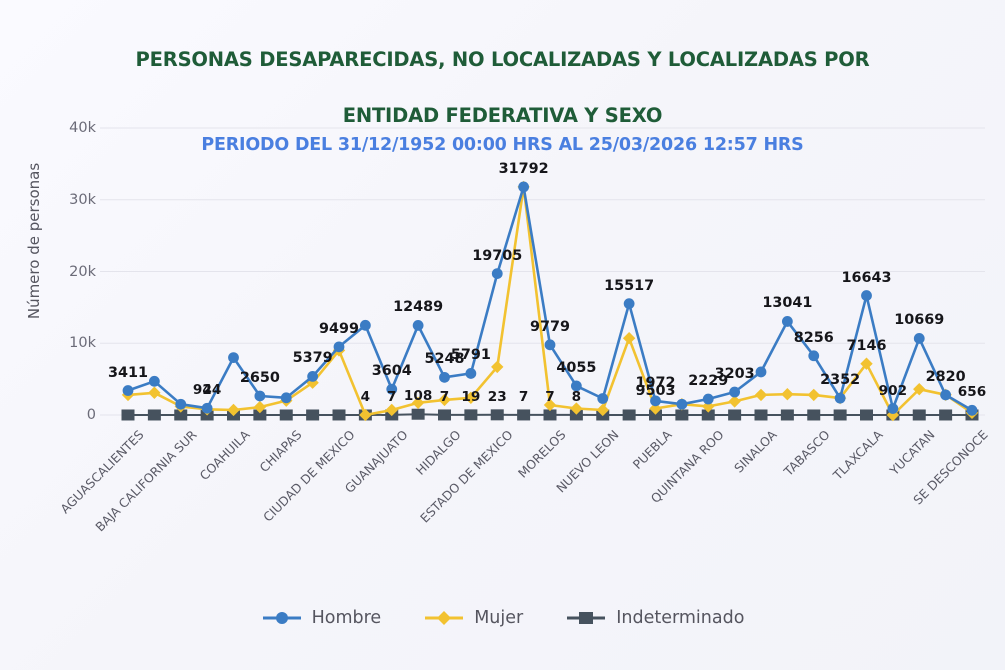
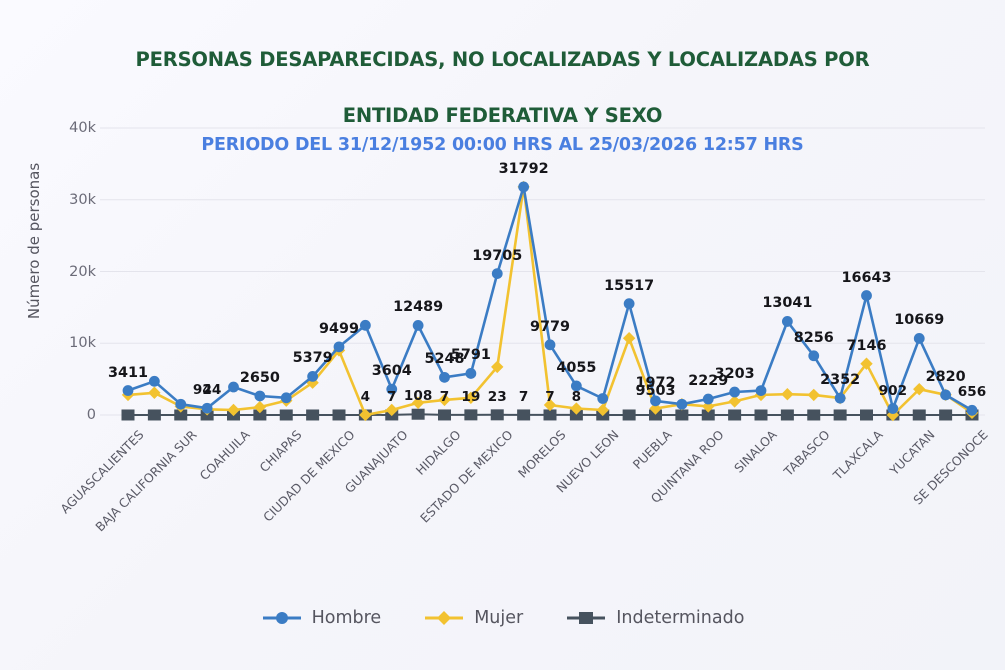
Hombre/COAHUILA: 8k -> 4k
Hombre/SINALOA: 6k -> 3k
